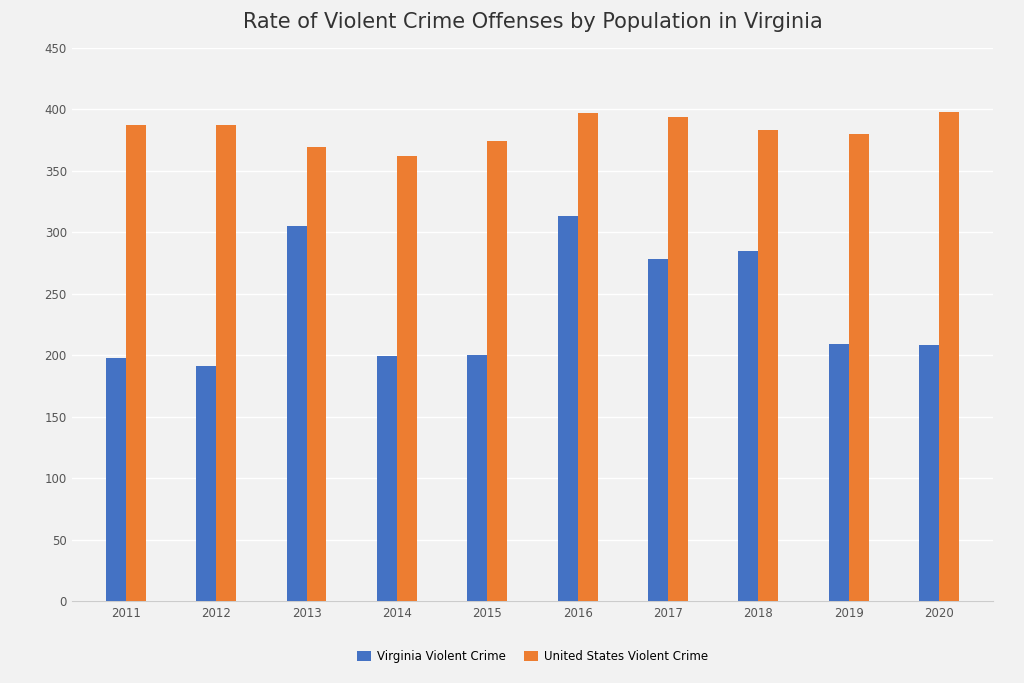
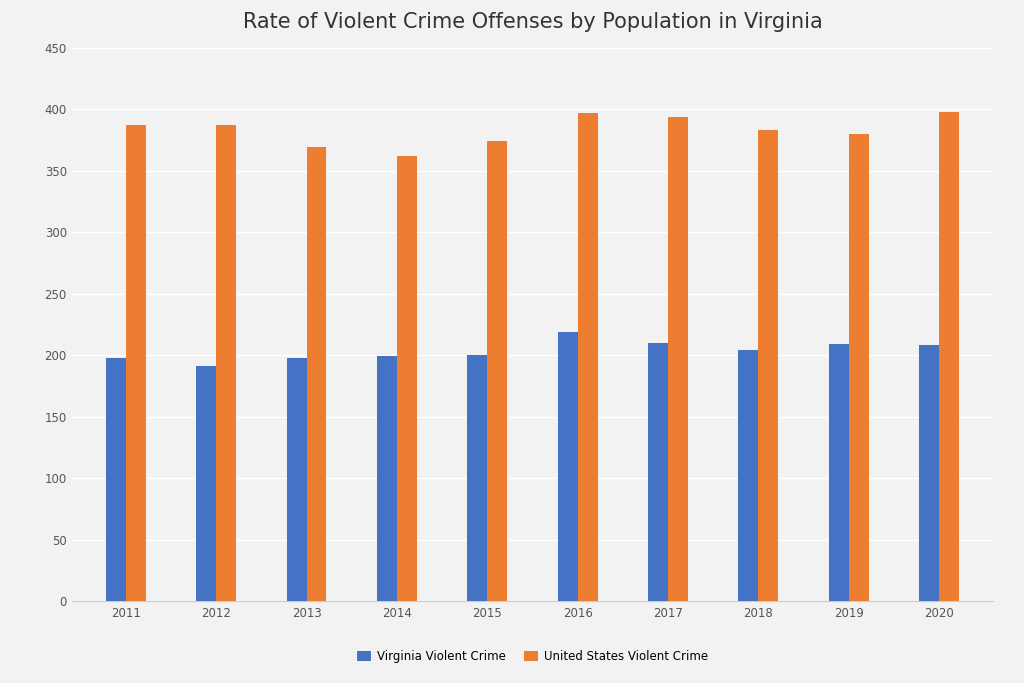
Virginia Violent Crime/2013: 305 -> 198
Virginia Violent Crime/2016: 313 -> 219
Virginia Violent Crime/2017: 278 -> 210
Virginia Violent Crime/2018: 285 -> 204
